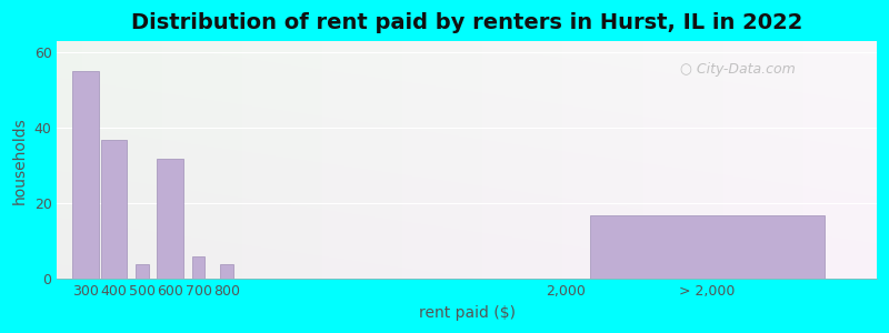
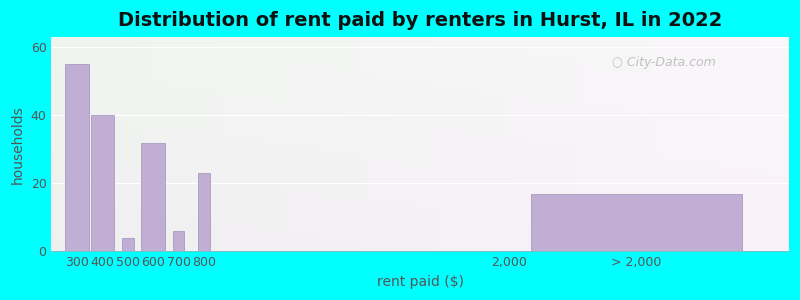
400: 37 -> 40
800: 4 -> 23
